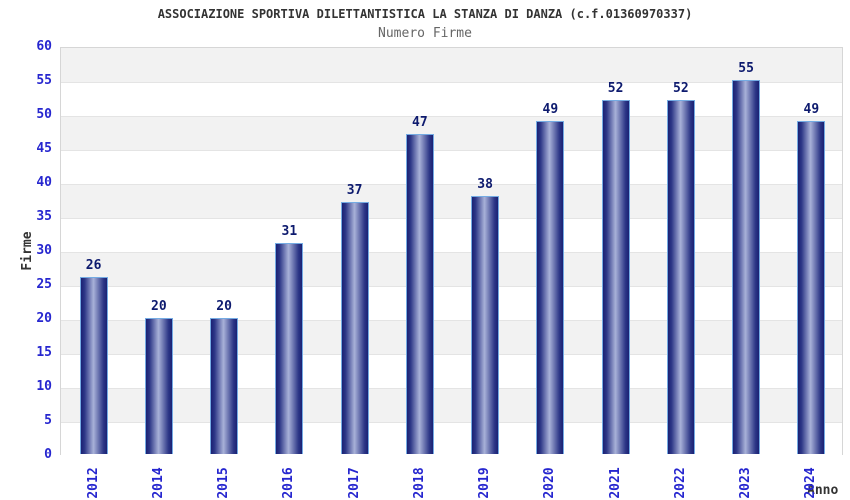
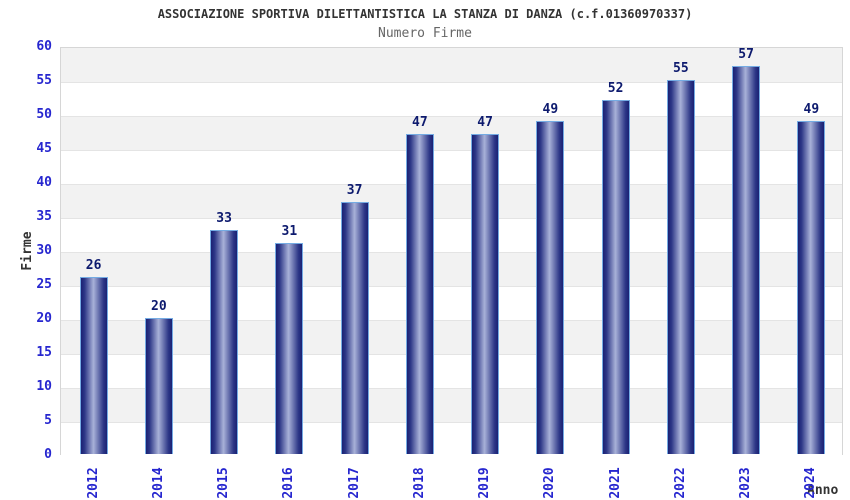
2015: 20 -> 33
2019: 38 -> 47
2022: 52 -> 55
2023: 55 -> 57
